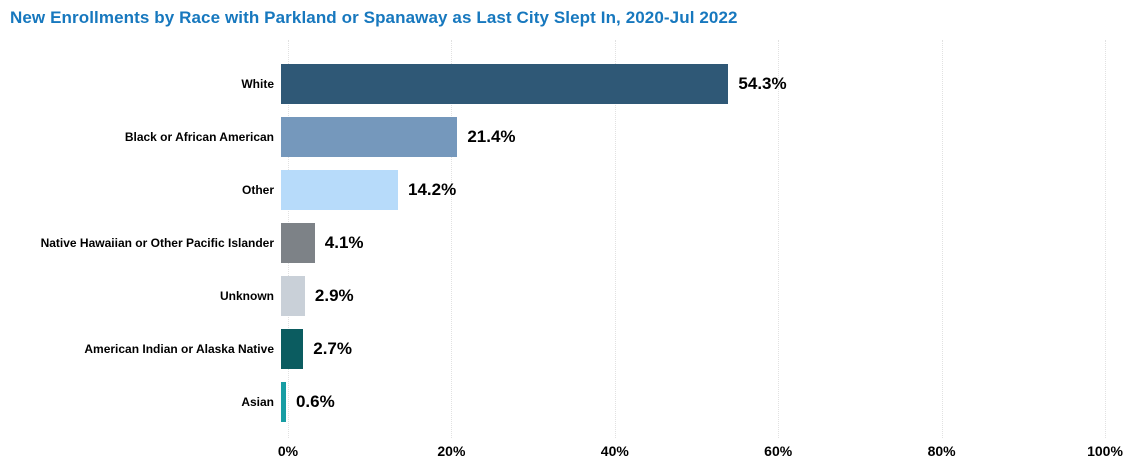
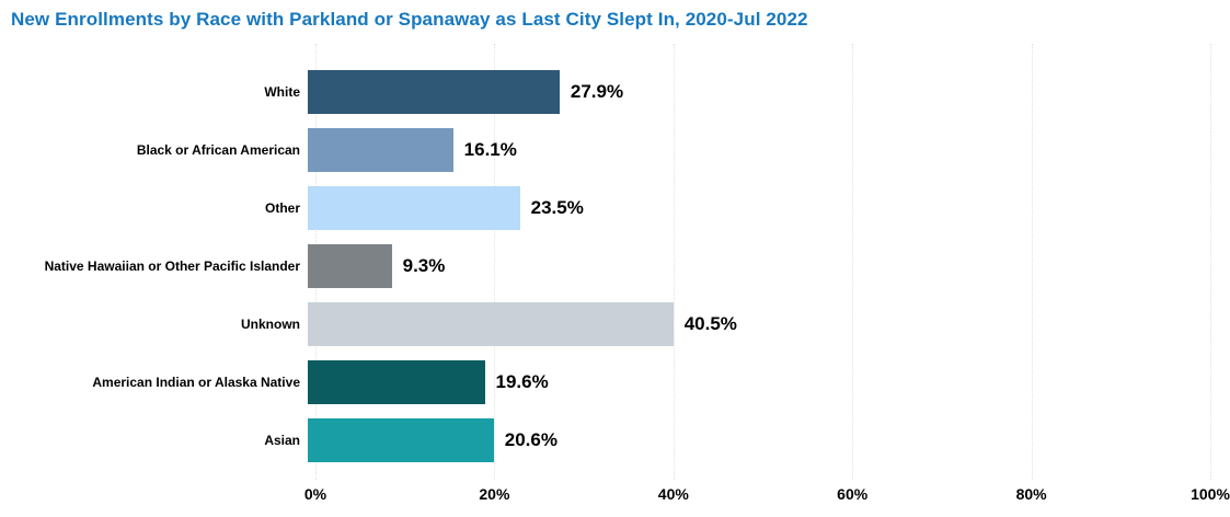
White: 54.3% -> 27.9%
Black or African American: 21.4% -> 16.1%
Other: 14.2% -> 23.5%
Native Hawaiian or Other Pacific Islander: 4.1% -> 9.3%
Unknown: 2.9% -> 40.5%
American Indian or Alaska Native: 2.7% -> 19.6%
Asian: 0.6% -> 20.6%
